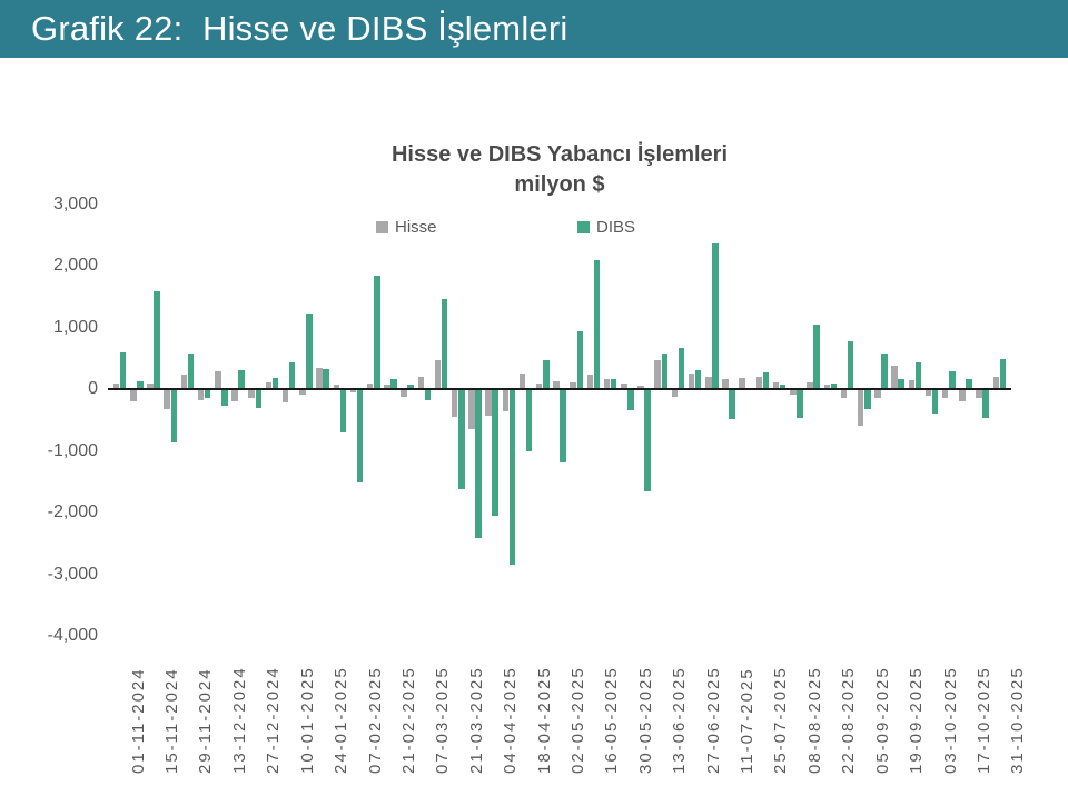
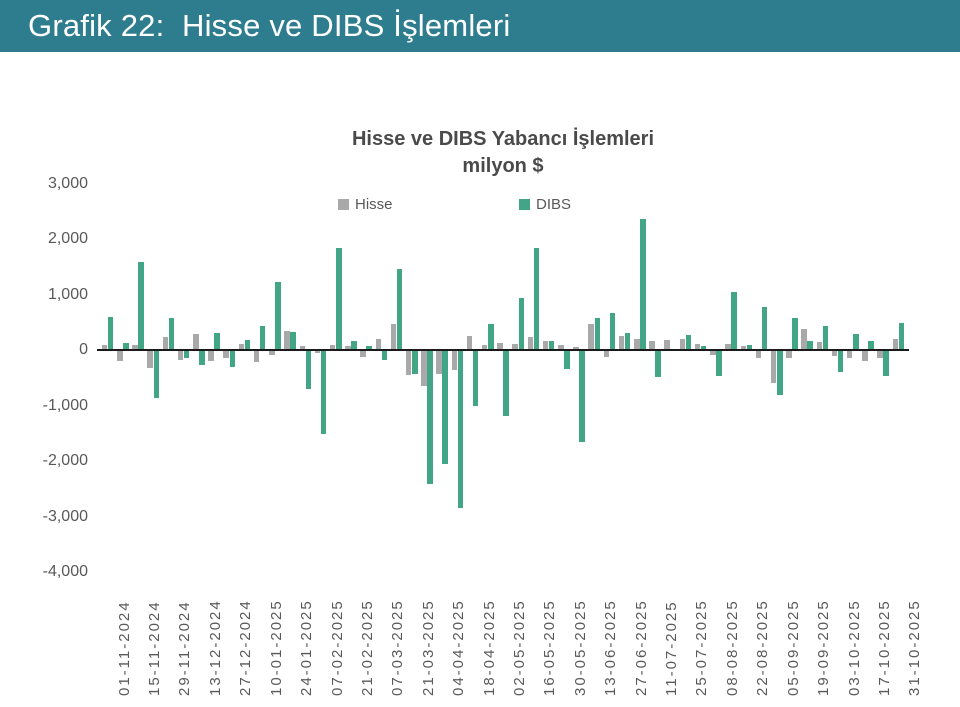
DIBS/21-03-2025: -1600 -> -400
DIBS/16-05-2025: 2100 -> 1800
DIBS/05-09-2025: -300 -> -800
